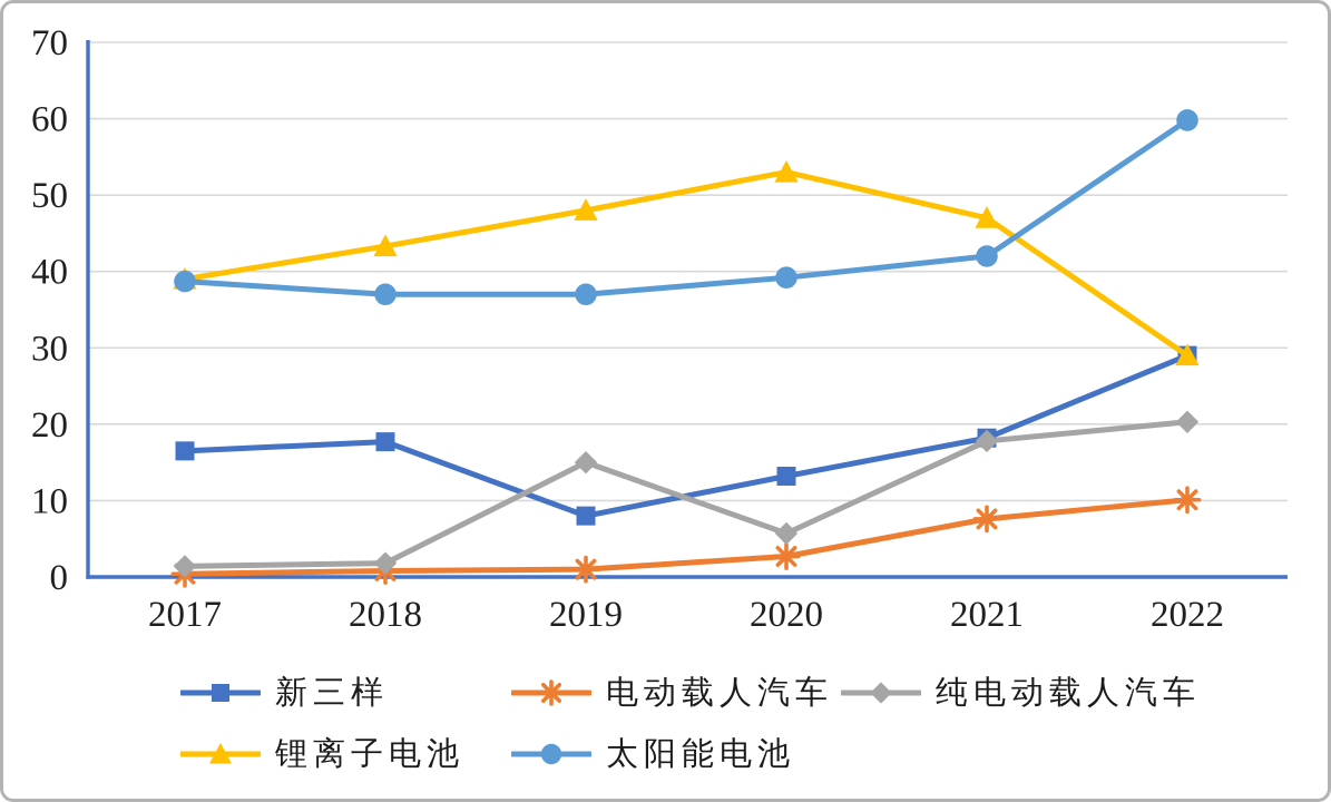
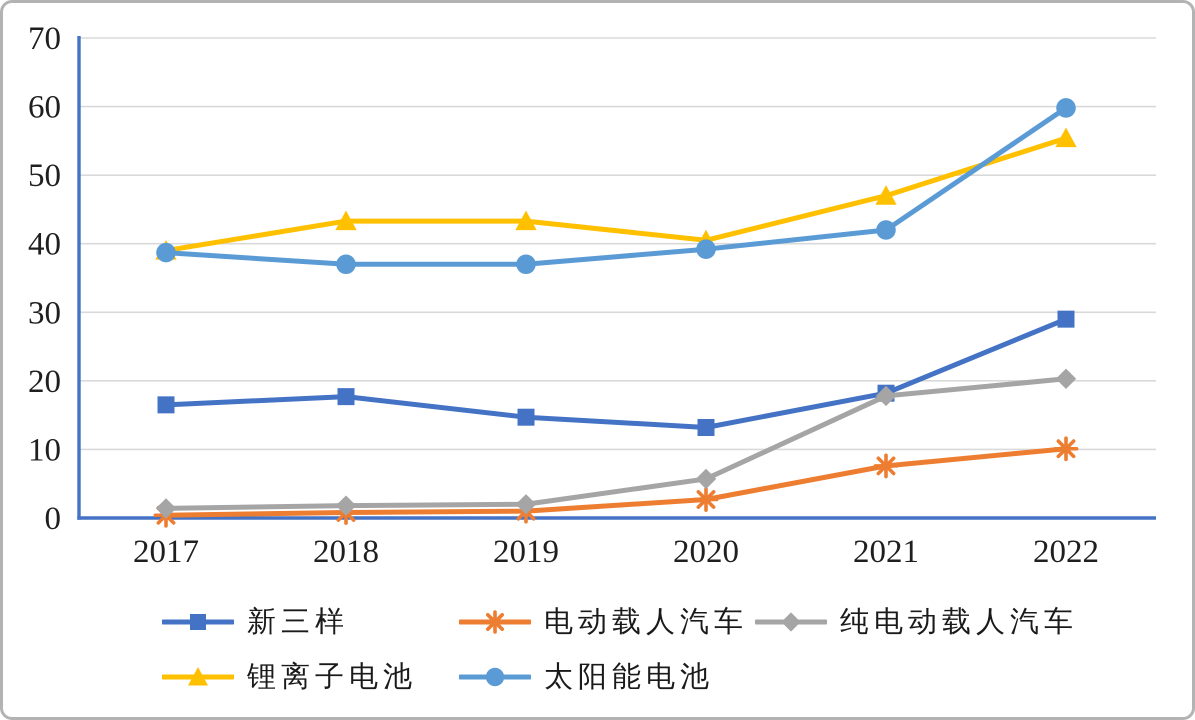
新三样/2019: 8 -> 15
纯电动载人汽车/2019: 15 -> 2
锂离子电池/2019: 48 -> 43
锂离子电池/2020: 53 -> 40
锂离子电池/2022: 29 -> 55
